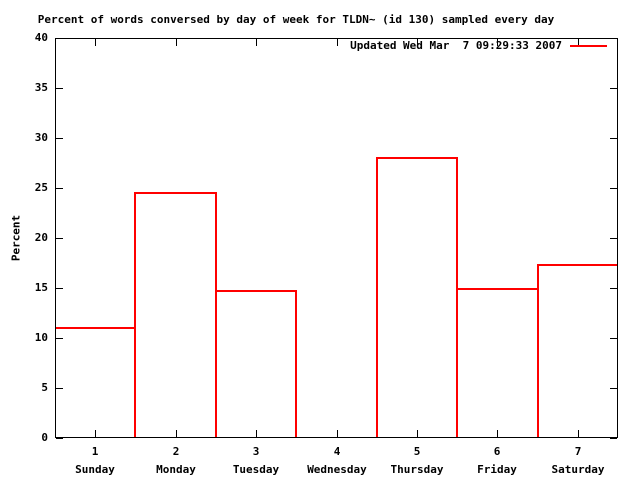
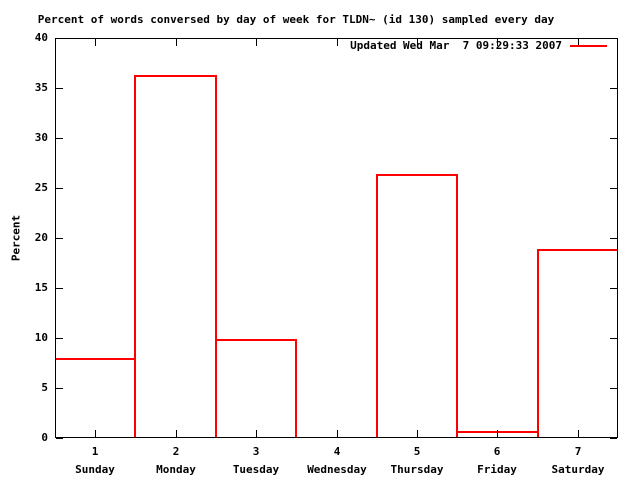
1: 11.0 -> 7.9
2: 24.5 -> 36.2
3: 14.7 -> 9.8
5: 28.0 -> 26.3
6: 14.9 -> 0.6
7: 17.3 -> 18.8
